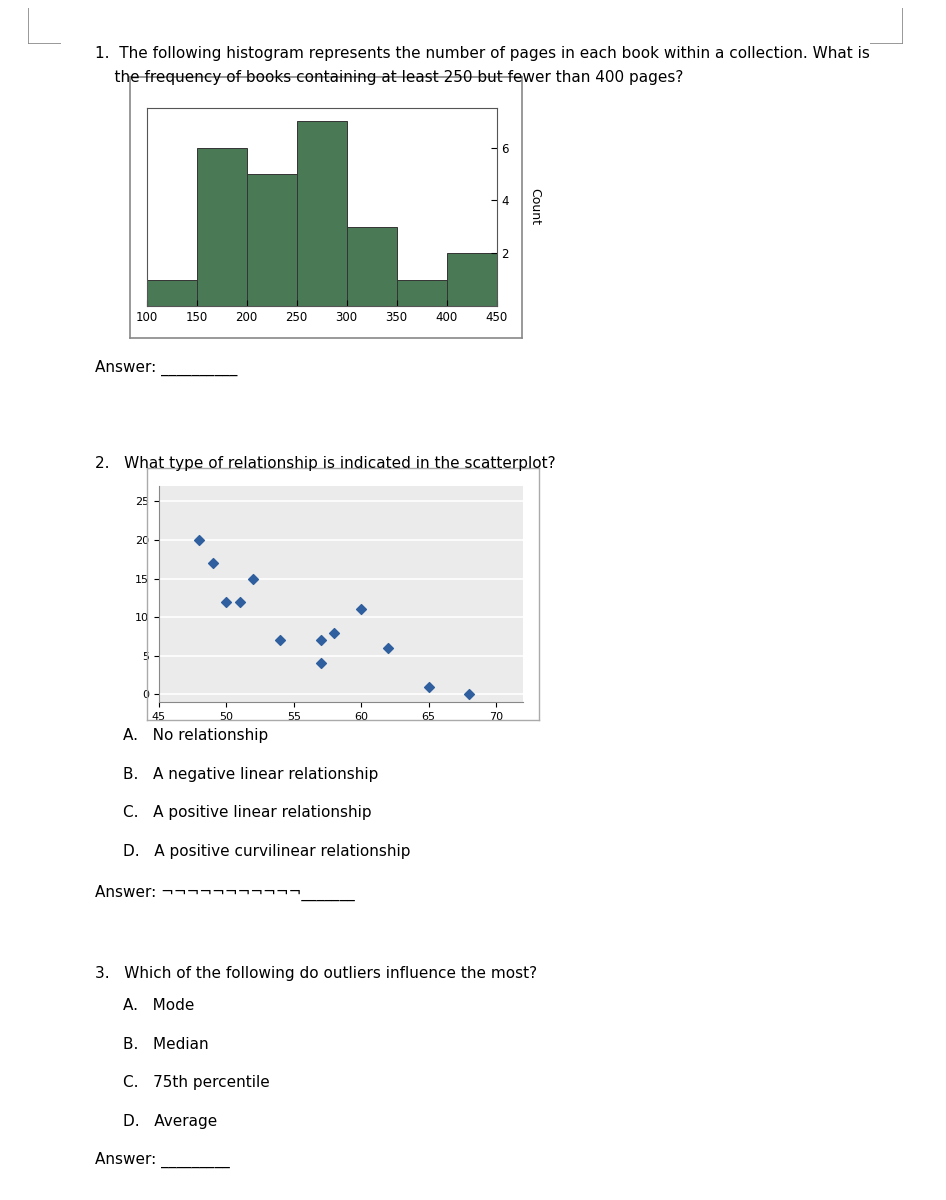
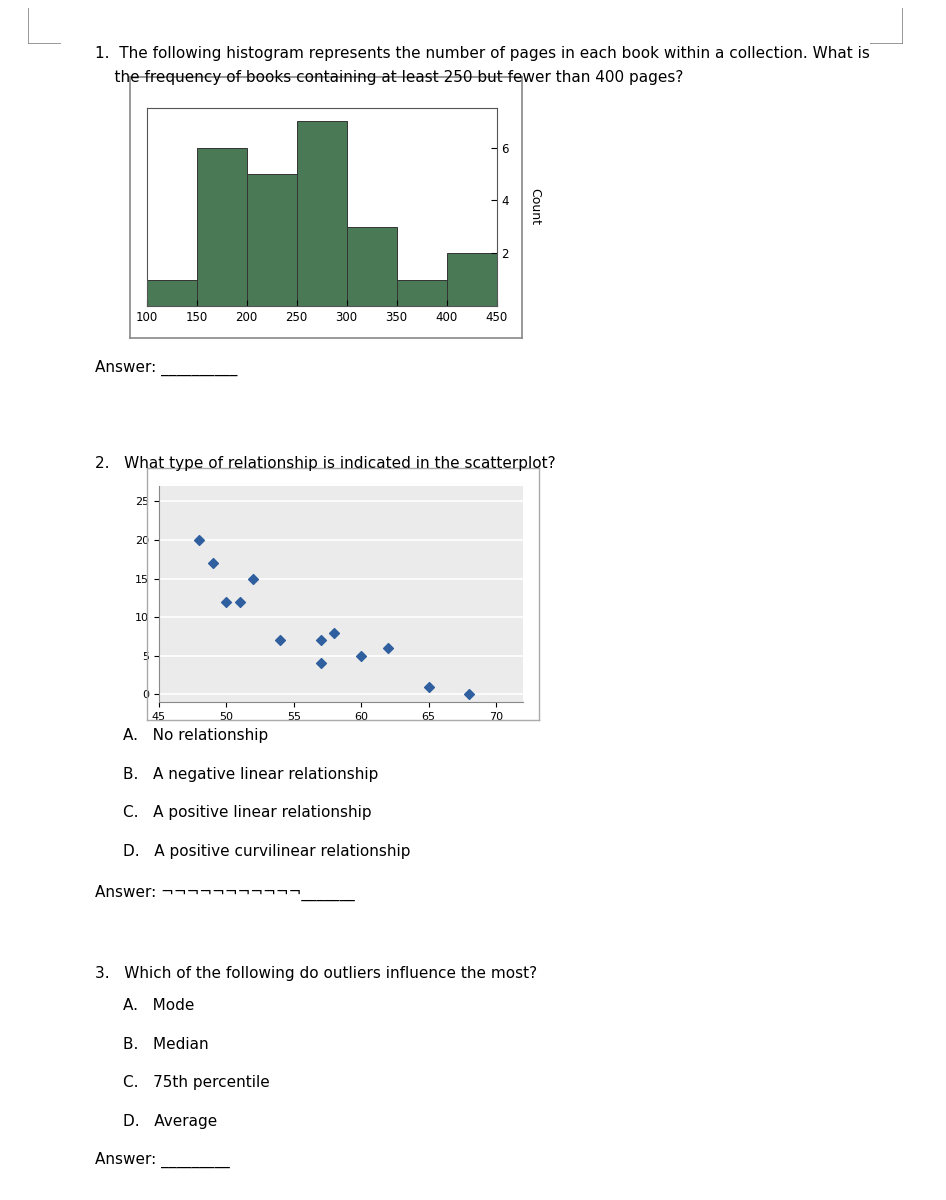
60: 11 -> 5
